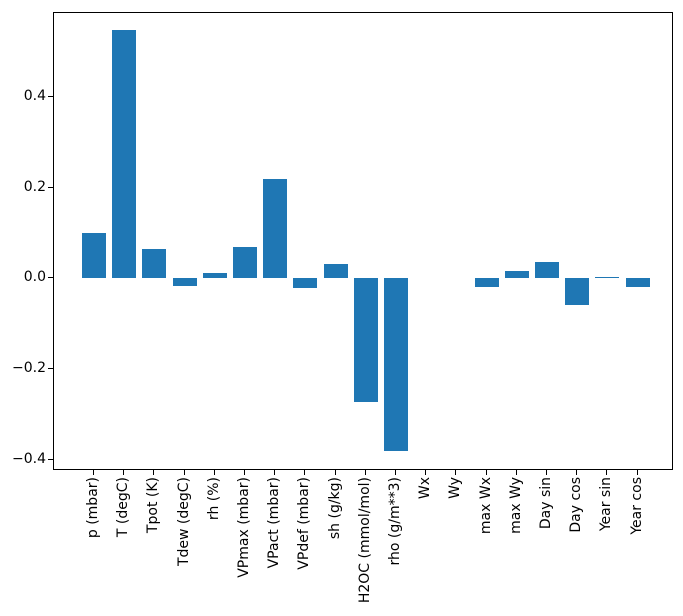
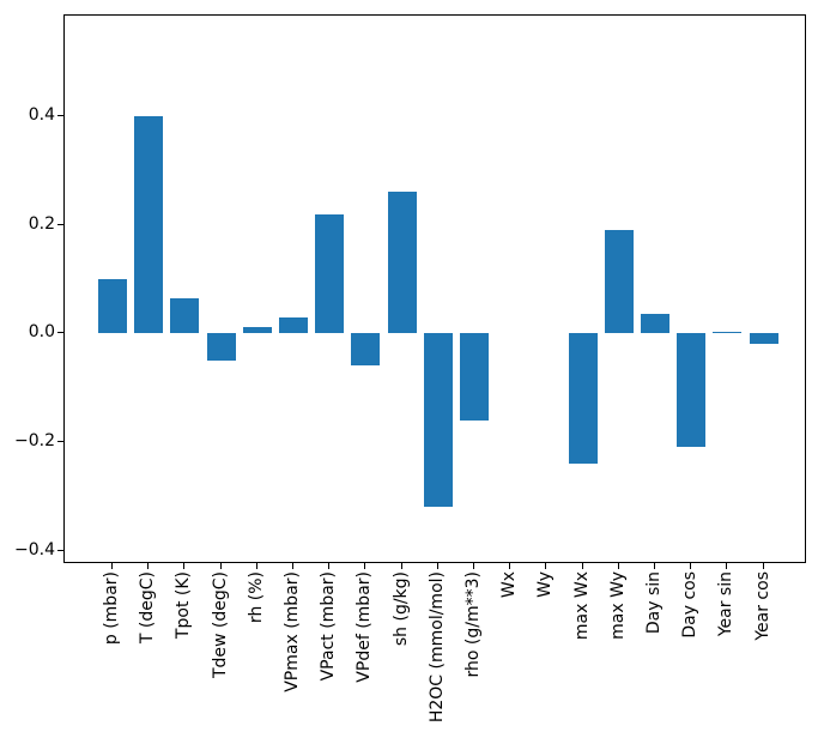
T (degC): 0.55 -> 0.40
Tdew (degC): -0.02 -> -0.05
VPmax (mbar): 0.07 -> 0.03
VPdef (mbar): -0.02 -> -0.06
sh (g/kg): 0.03 -> 0.26
H2OC (mmol/mol): -0.27 -> -0.32
rho (g/m**3): -0.38 -> -0.16
max Wx: -0.02 -> -0.24
max Wy: 0.02 -> 0.19
Day cos: -0.06 -> -0.21
